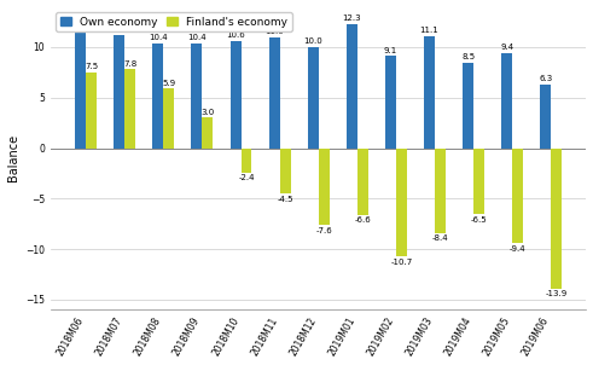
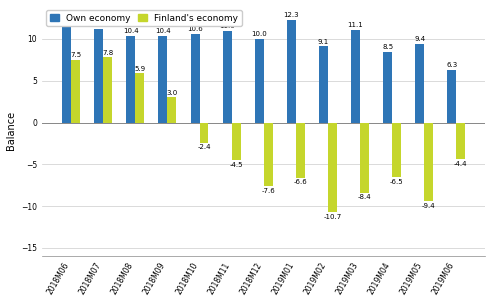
Finland's economy/2019M06: -13.9 -> -4.4
